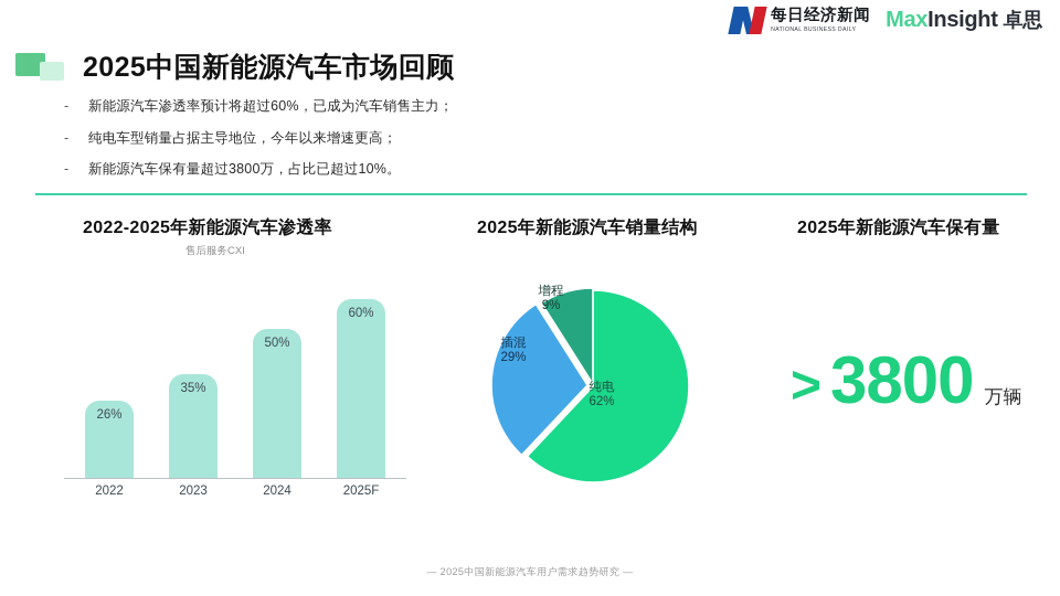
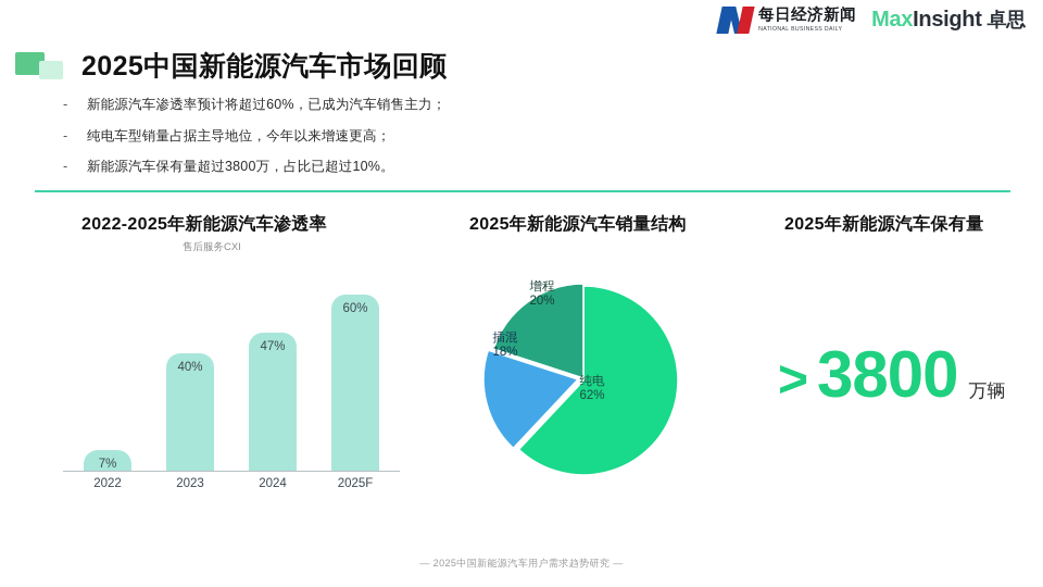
2022-2025年新能源汽车渗透率/2022: 26% -> 7%
2022-2025年新能源汽车渗透率/2023: 35% -> 40%
2022-2025年新能源汽车渗透率/2024: 50% -> 47%
2025年新能源汽车销量结构/插混: 29% -> 18%
2025年新能源汽车销量结构/增程: 9% -> 20%
